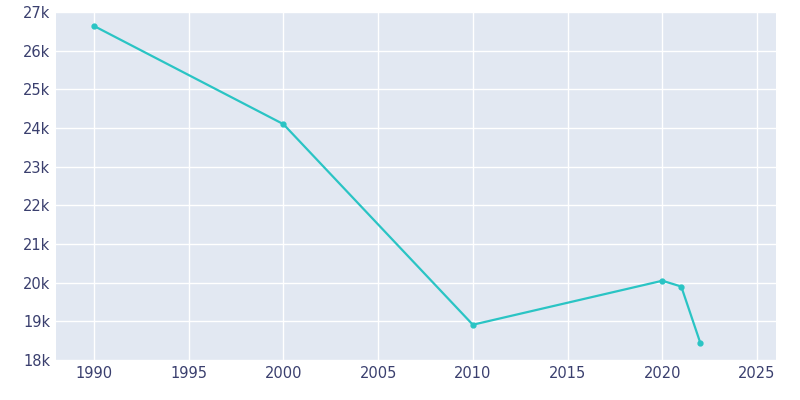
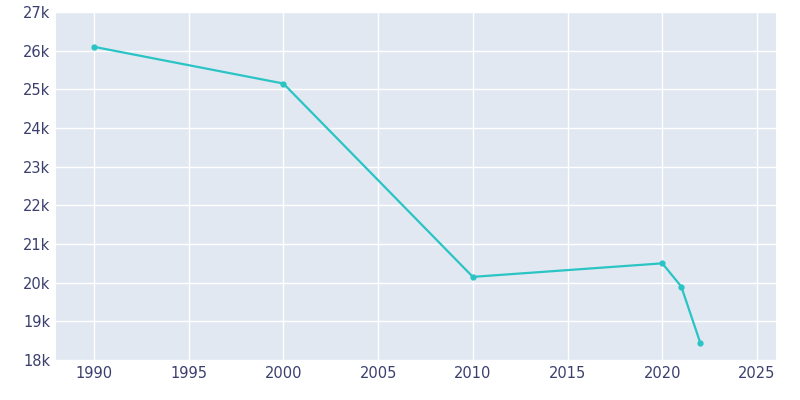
1990: 26.64k -> 26.10k
2000: 24.10k -> 25.15k
2010: 18.91k -> 20.15k
2020: 20.05k -> 20.50k
